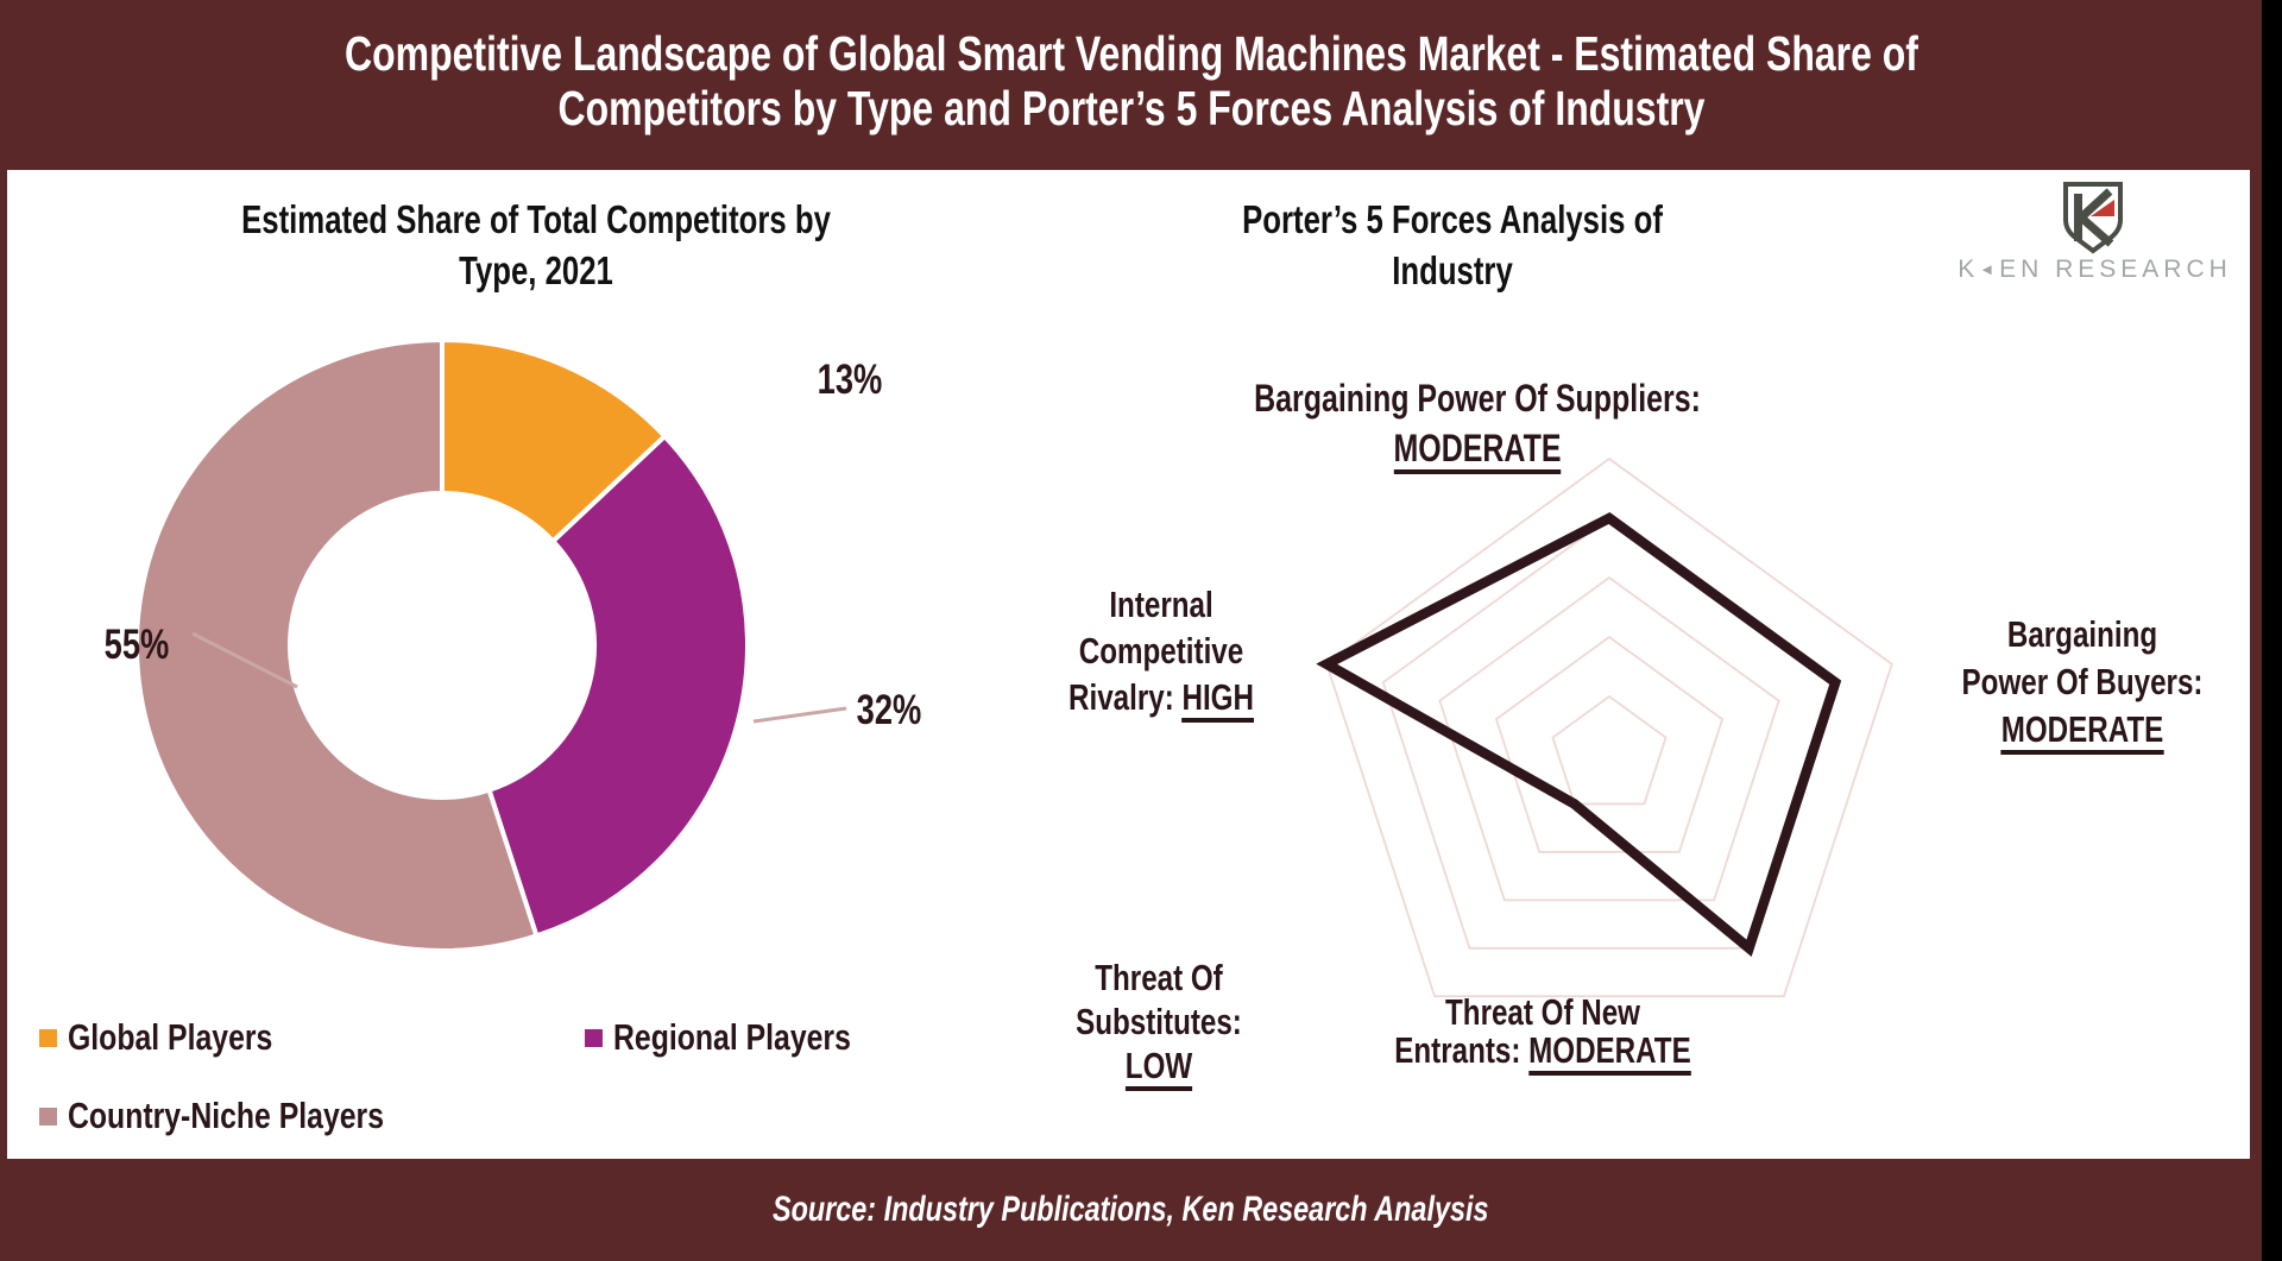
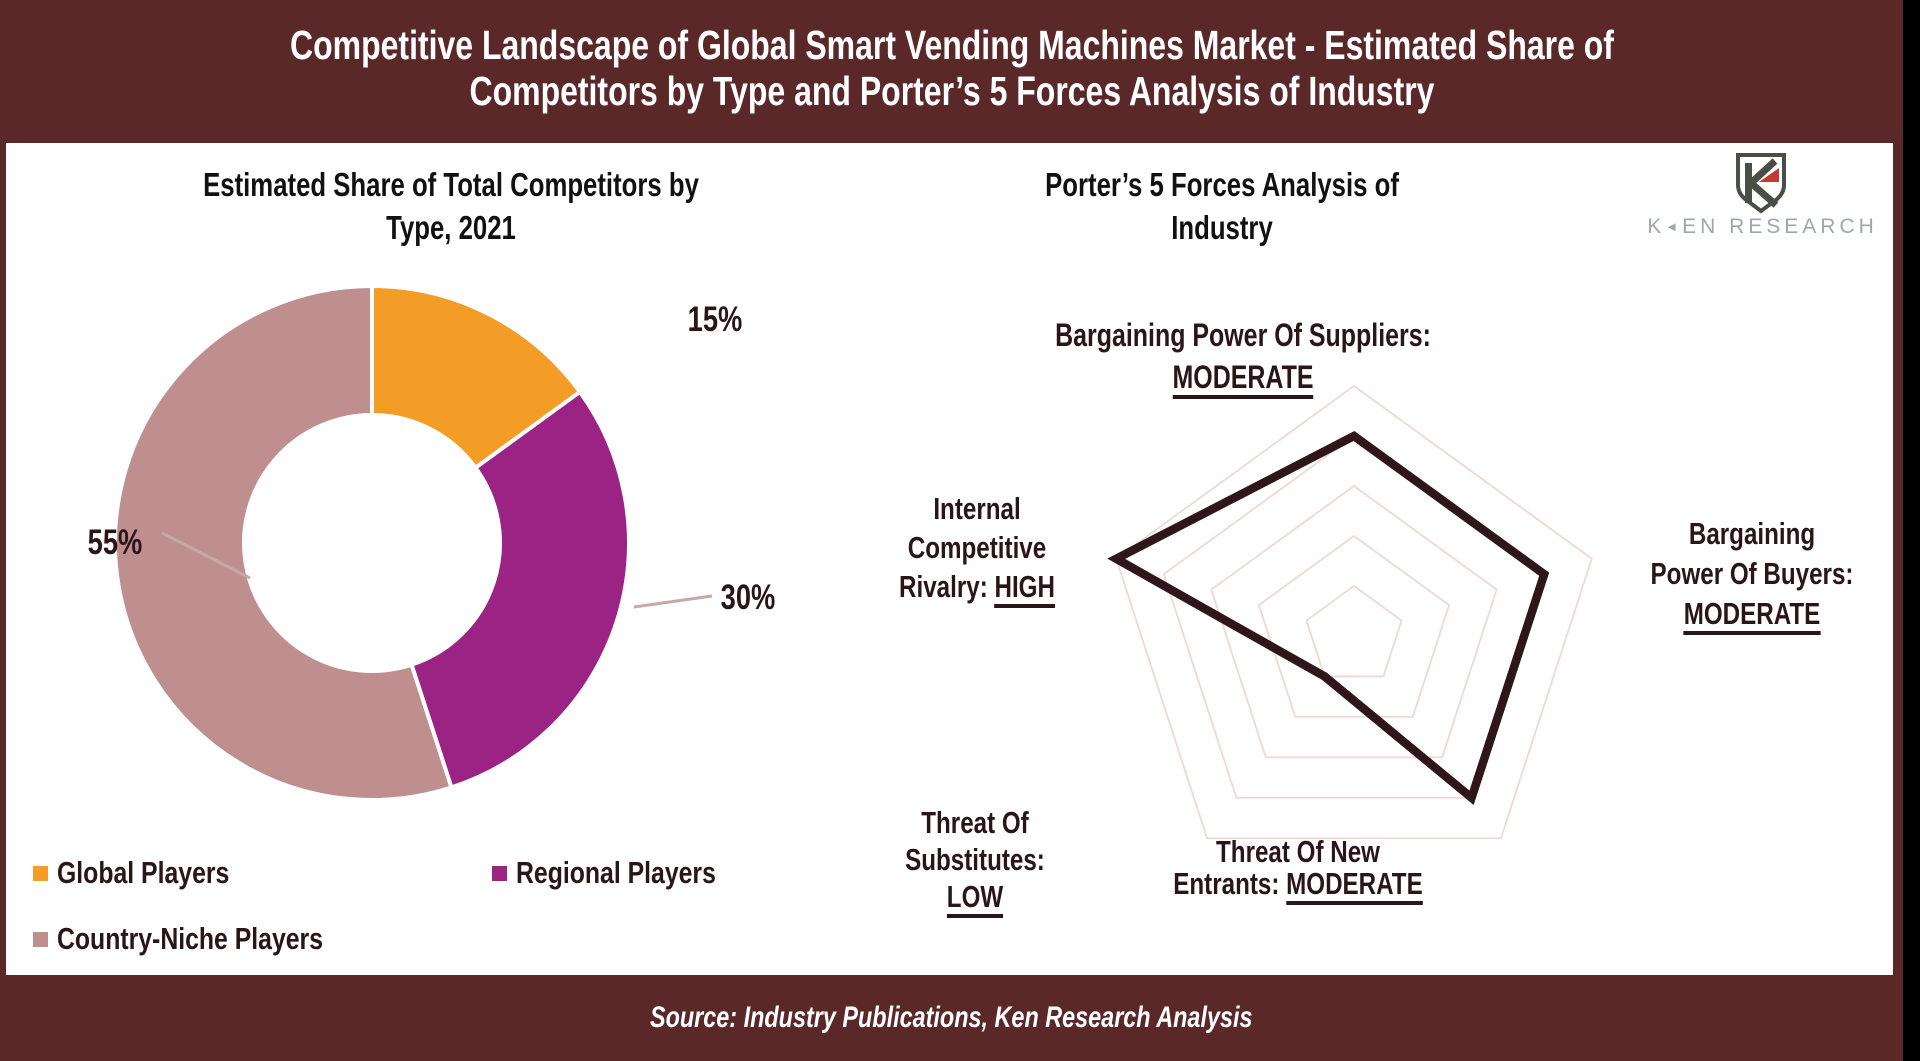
Estimated Share of Total Competitors by Type, 2021/Global Players: 13% -> 15%
Estimated Share of Total Competitors by Type, 2021/Regional Players: 32% -> 30%
